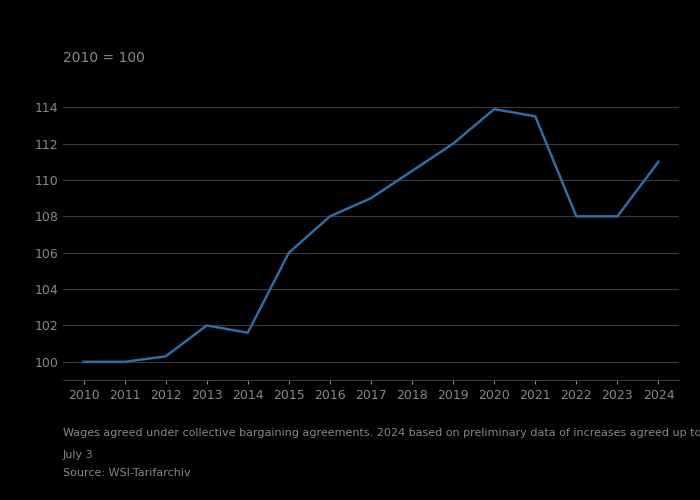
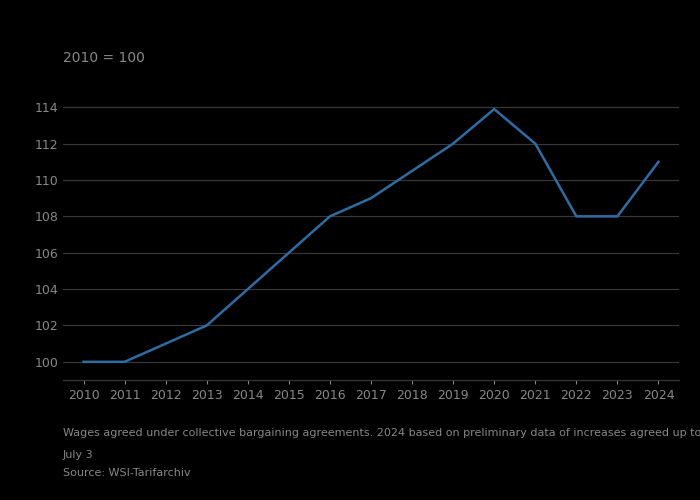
2012: 100.3 -> 101.0
2014: 101.6 -> 104.0
2021: 113.5 -> 112.0
